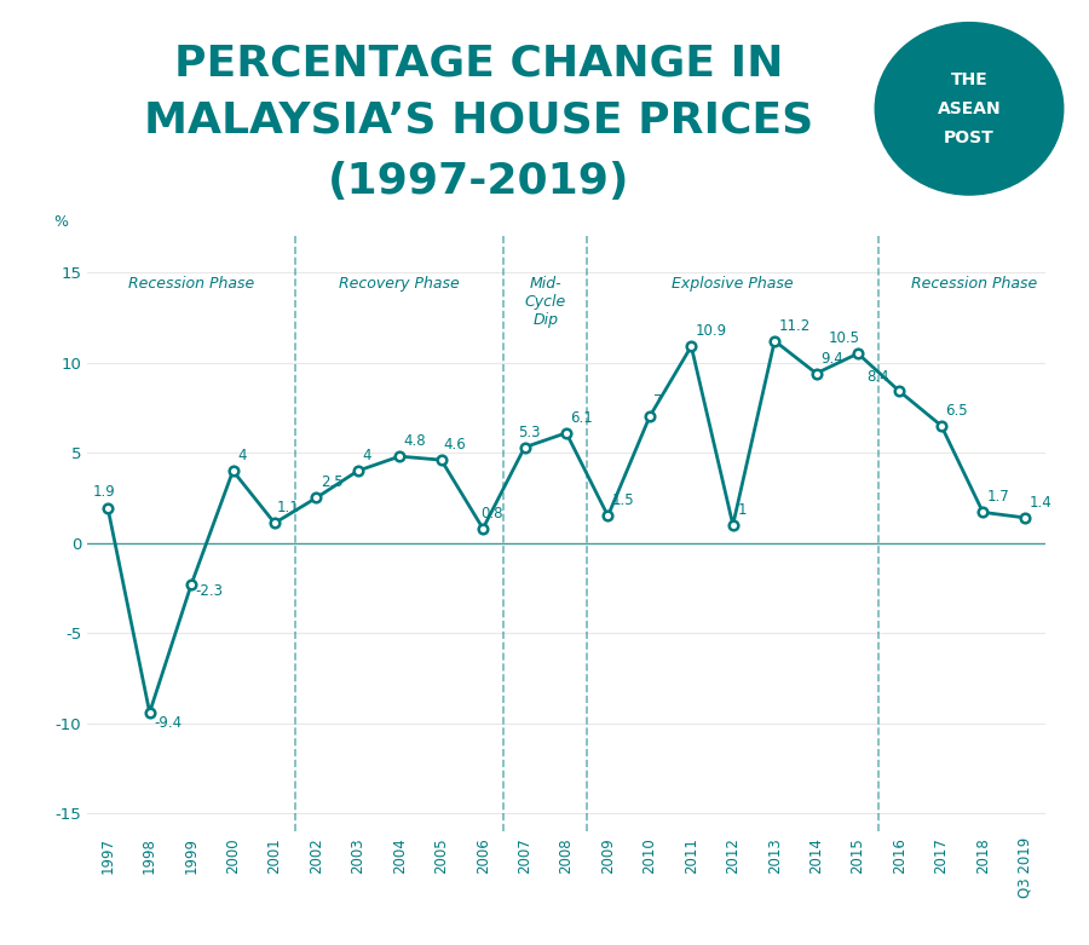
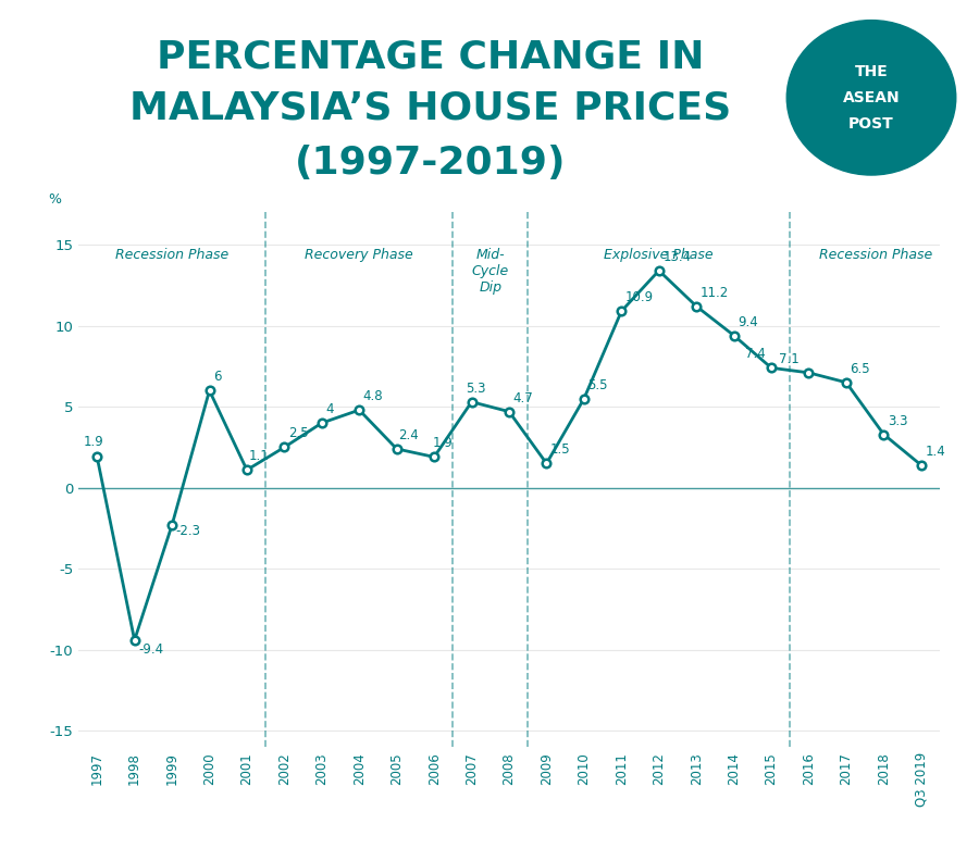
2000: 4 -> 6
2005: 4.6 -> 2.4
2006: 0.8 -> 1.9
2008: 6.1 -> 4.7
2010: 7 -> 5.5
2012: 1.0 -> 13.4
2015: 10.5 -> 7.4
2016: 8.4 -> 7.1
2018: 1.7 -> 3.3
